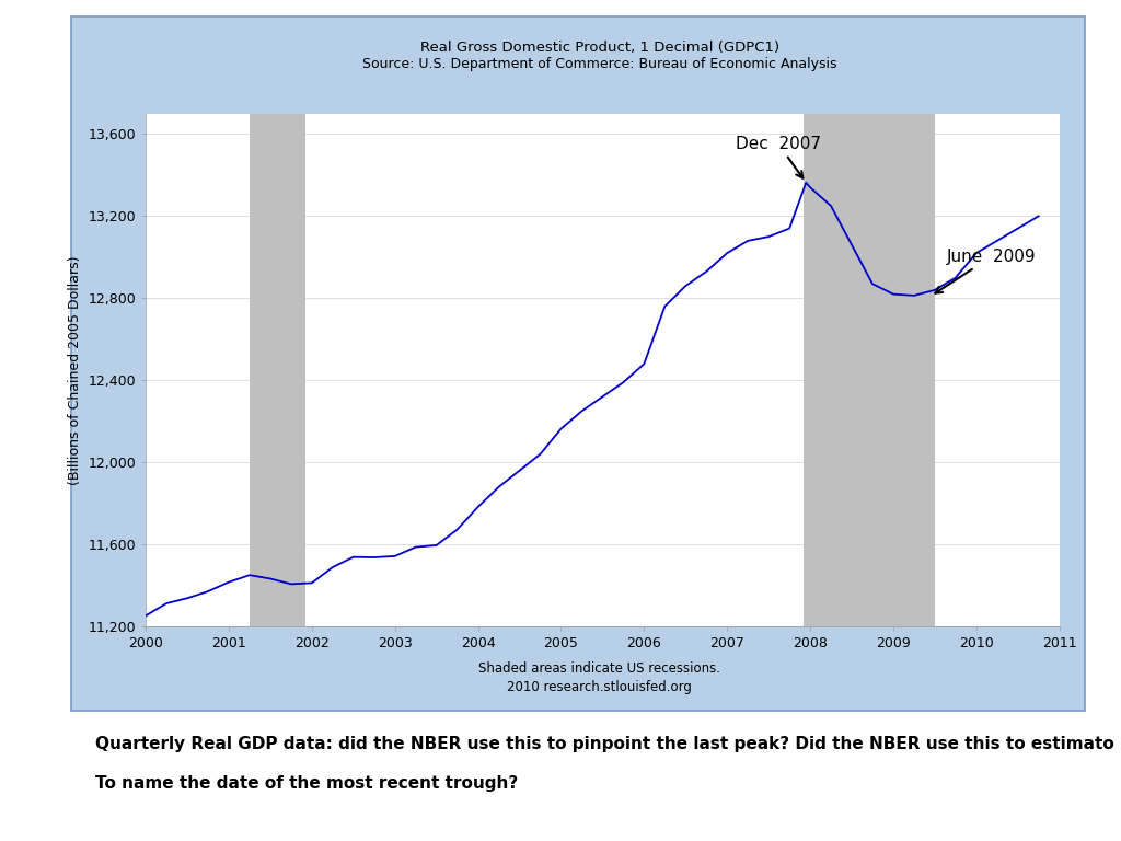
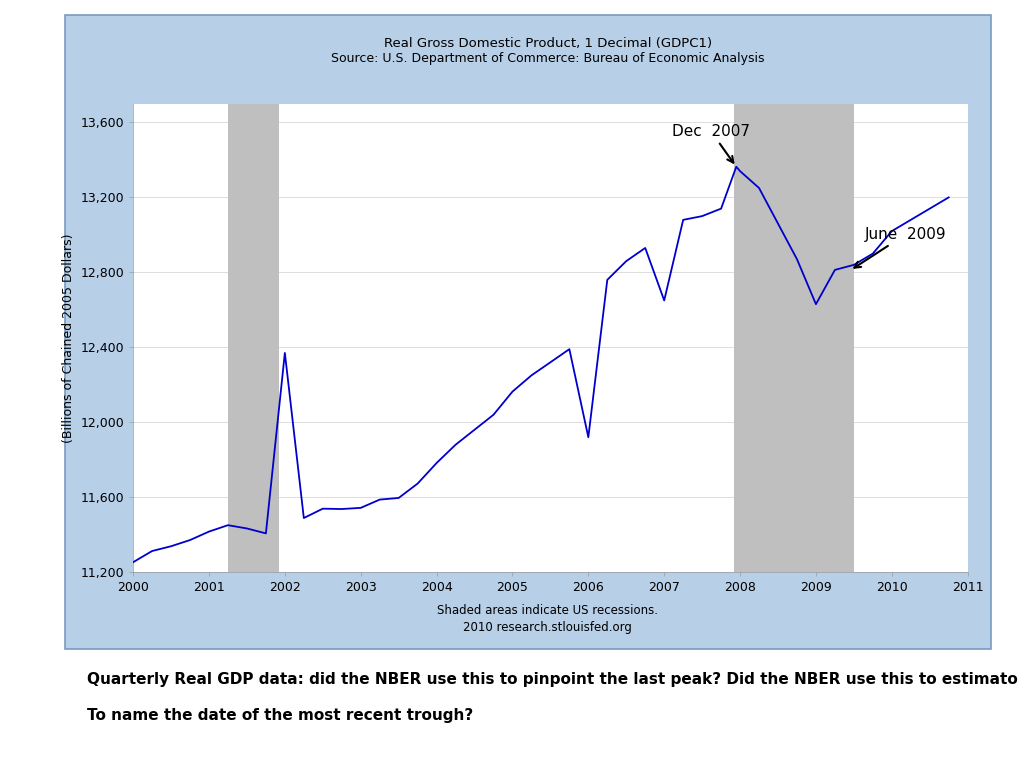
2002: 11,410 -> 12,370
2006: 12,480 -> 11,920
2007: 13,020 -> 12,650
2009: 12,820 -> 12,630
